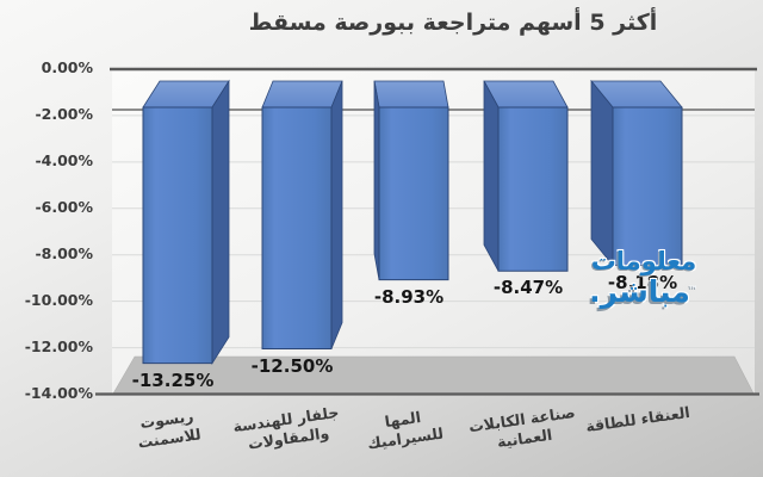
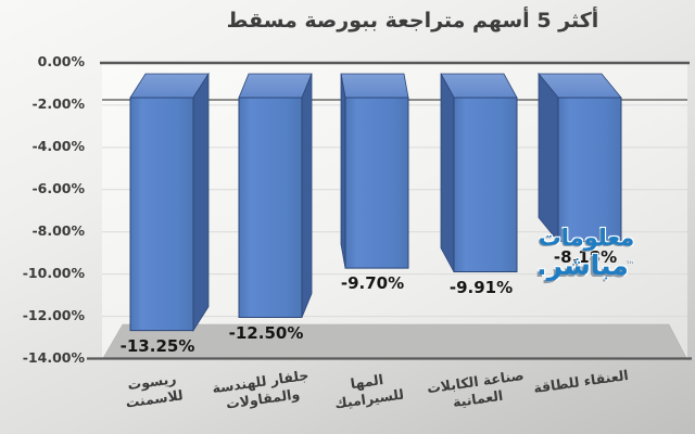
المها للسيراميك: -8.93% -> -9.70%
صناعة الكابلات العمانية: -8.47% -> -9.91%
